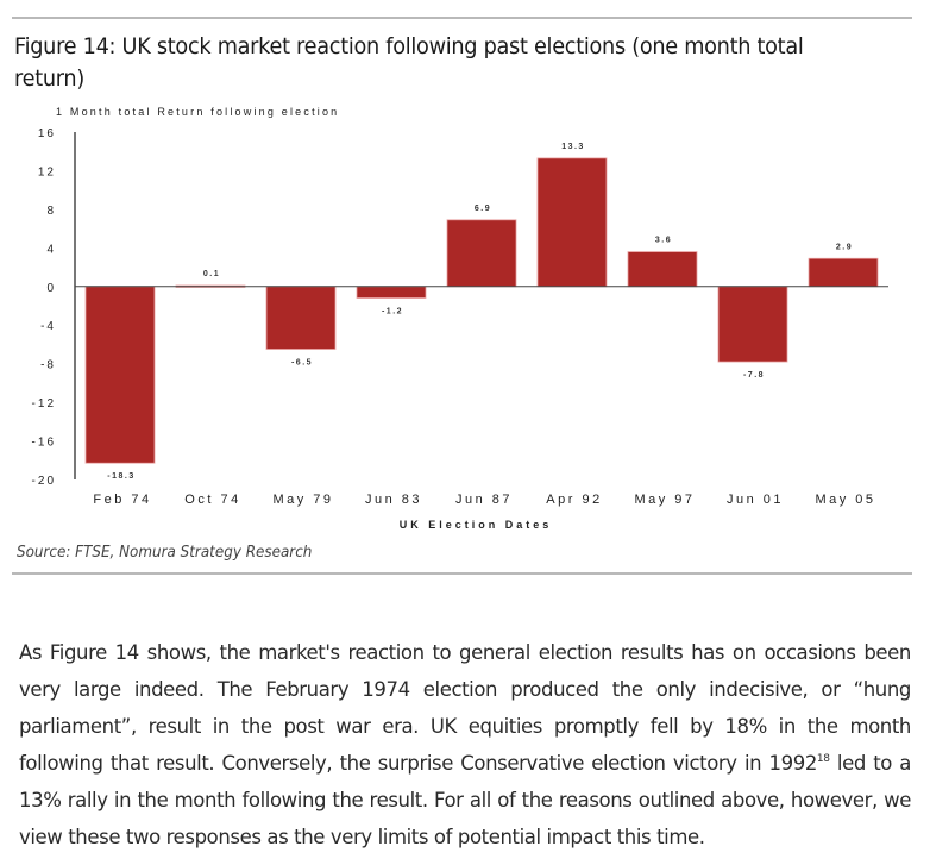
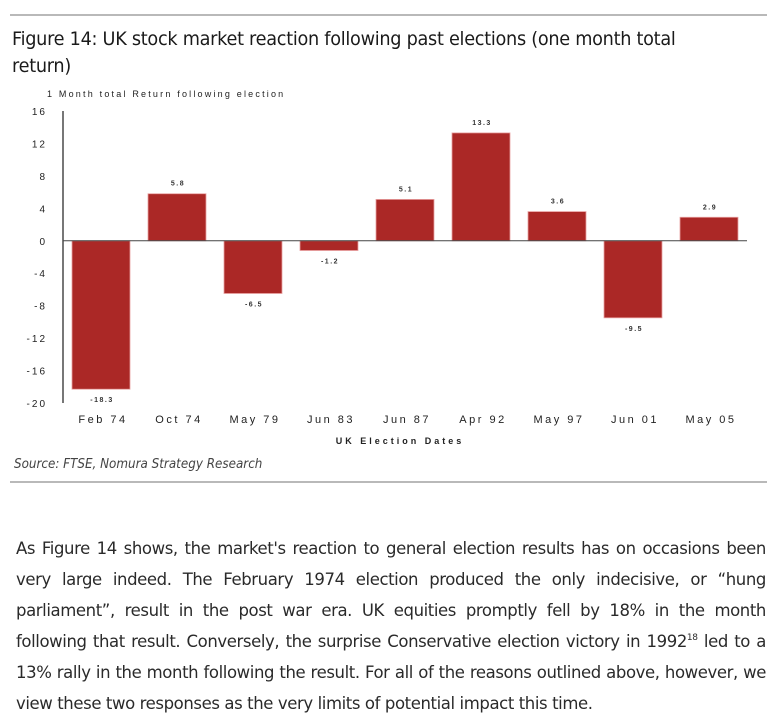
Oct 74: 0.1 -> 5.8
Jun 87: 6.9 -> 5.1
Jun 01: -7.8 -> -9.5
